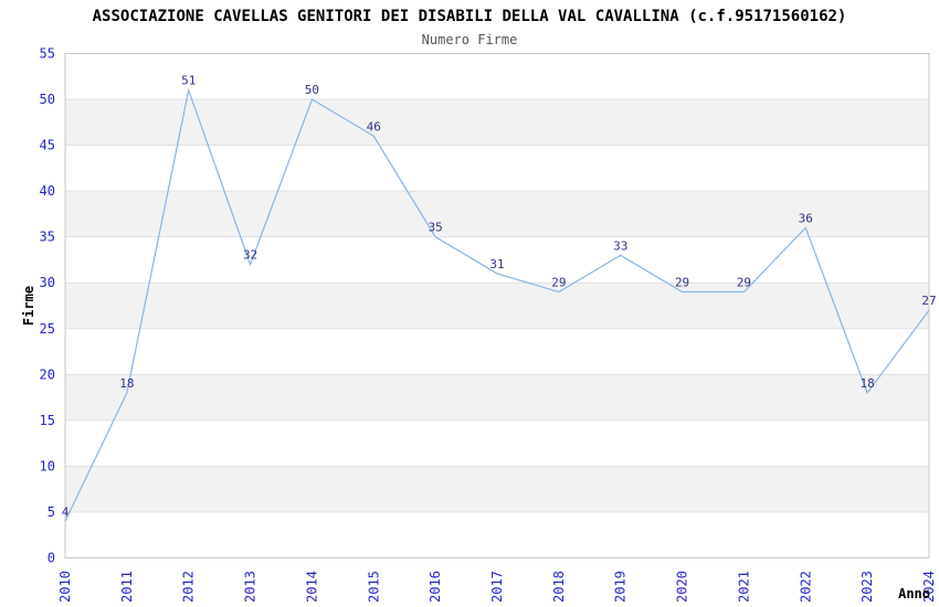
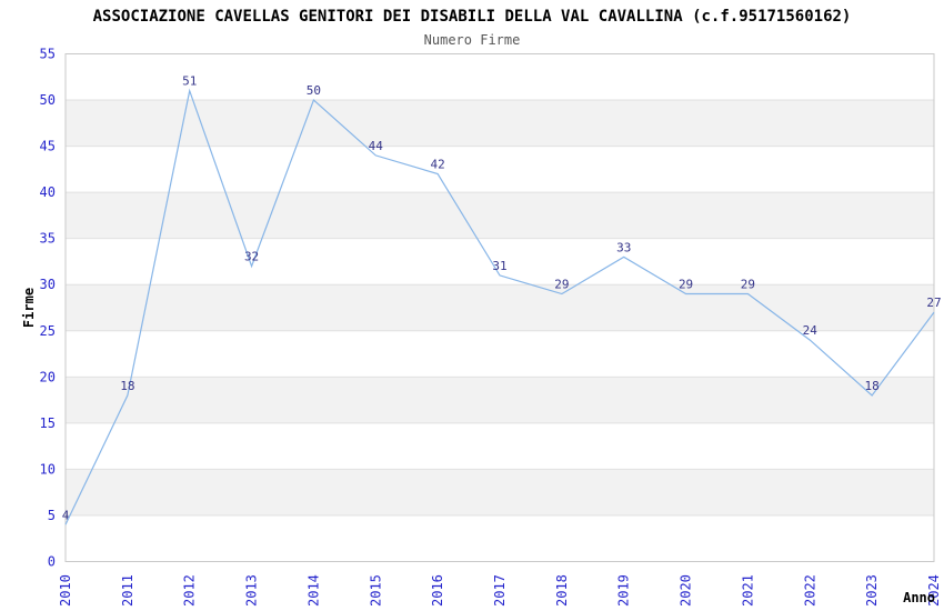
2015: 46 -> 44
2016: 35 -> 42
2022: 36 -> 24
